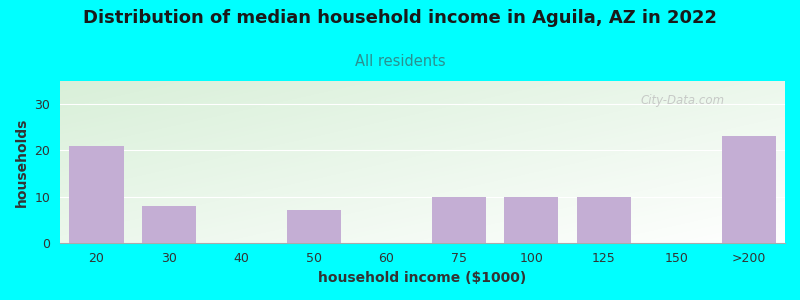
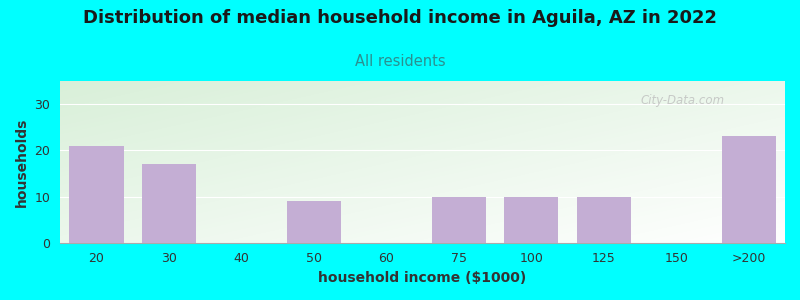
30: 8 -> 17
50: 7 -> 9
